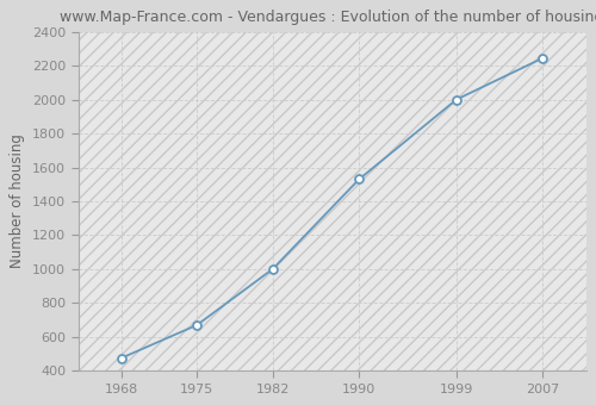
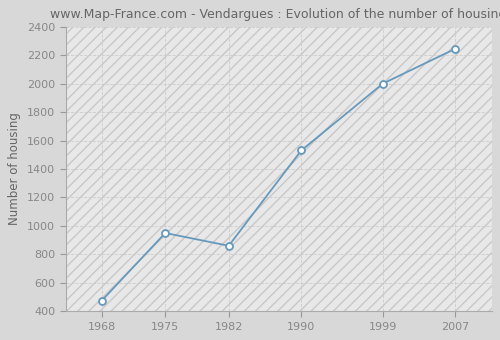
1975: 670 -> 950
1982: 1000 -> 860
